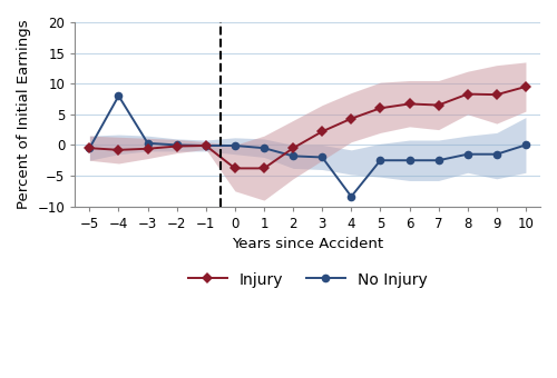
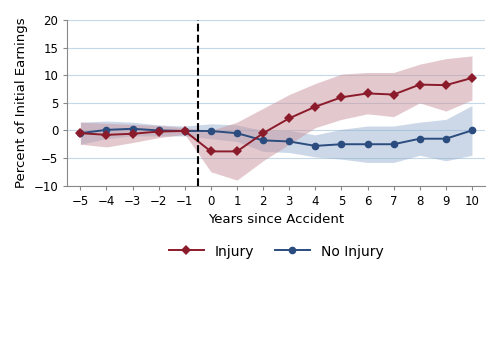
No Injury/−4: 8.0 -> 0.1
No Injury/4: -8.4 -> -2.8
